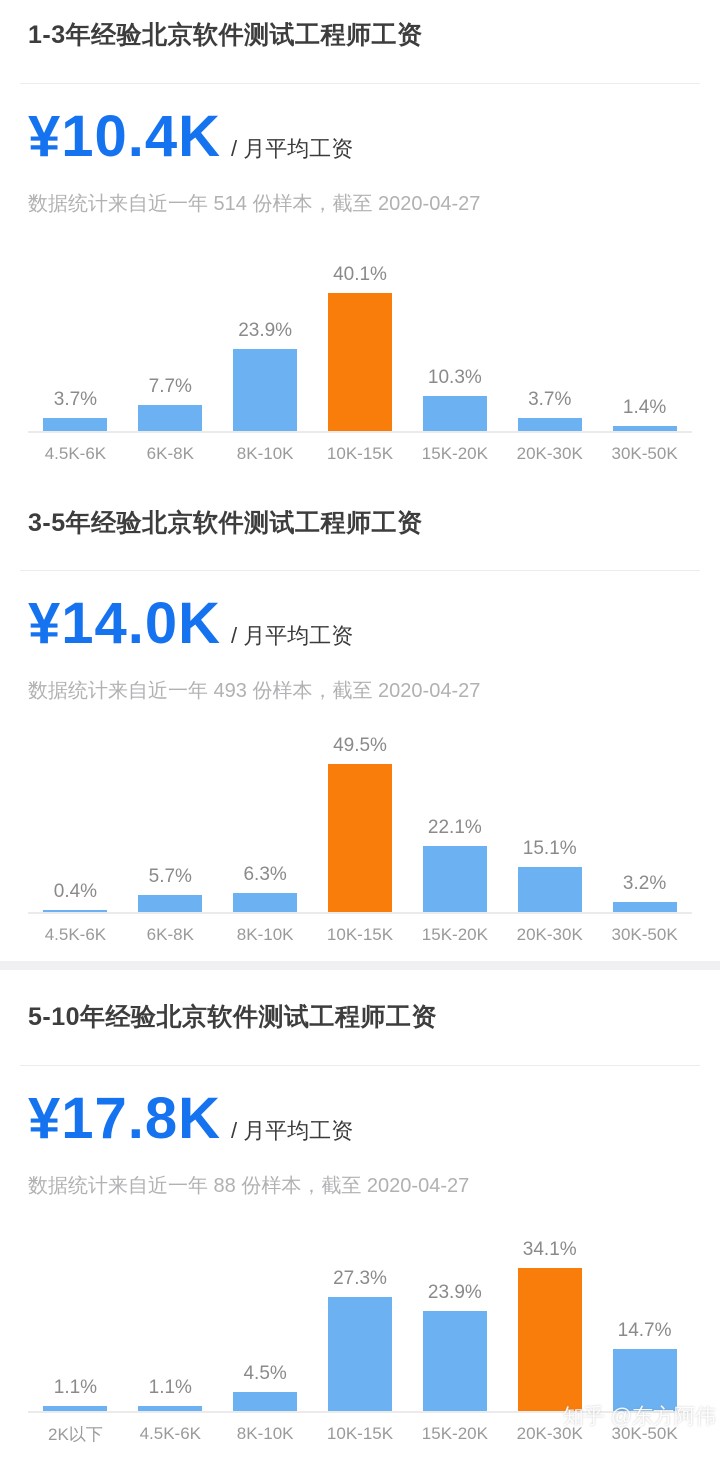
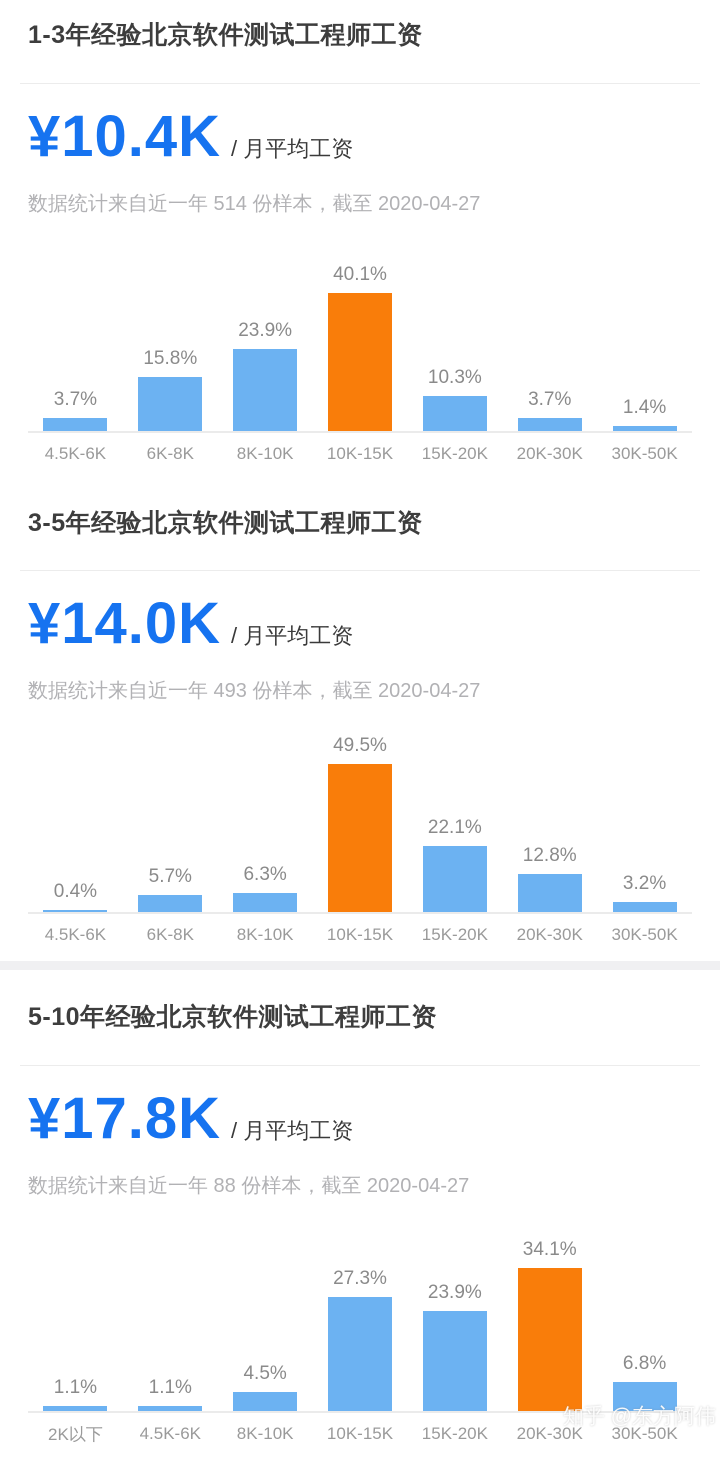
1-3年经验北京软件测试工程师工资/6K-8K: 7.7% -> 15.8%
3-5年经验北京软件测试工程师工资/20K-30K: 15.1% -> 12.8%
5-10年经验北京软件测试工程师工资/30K-50K: 14.7% -> 6.8%
